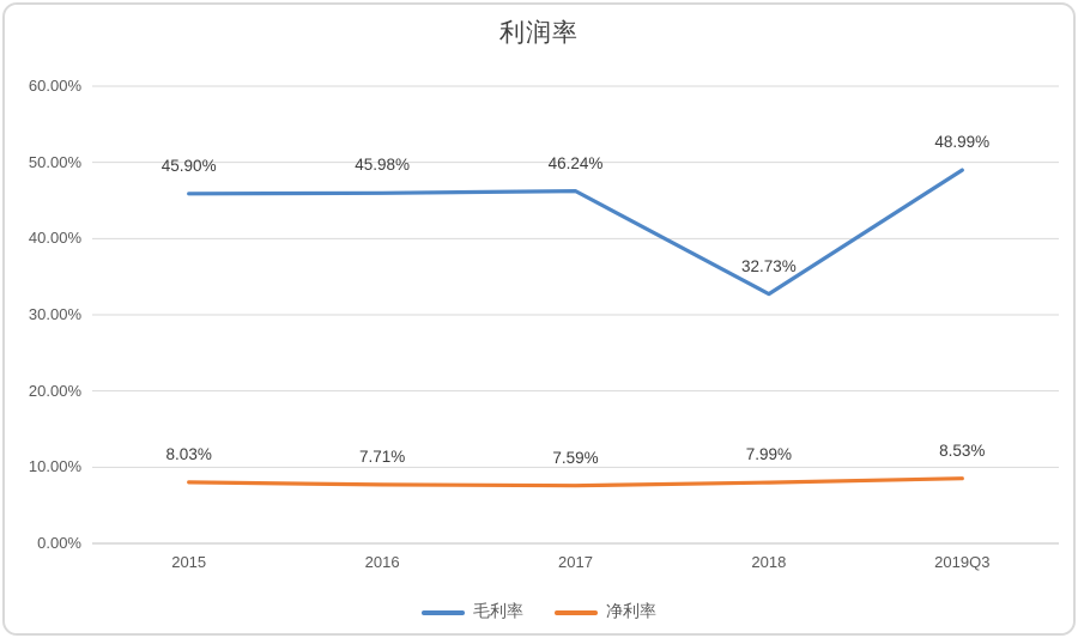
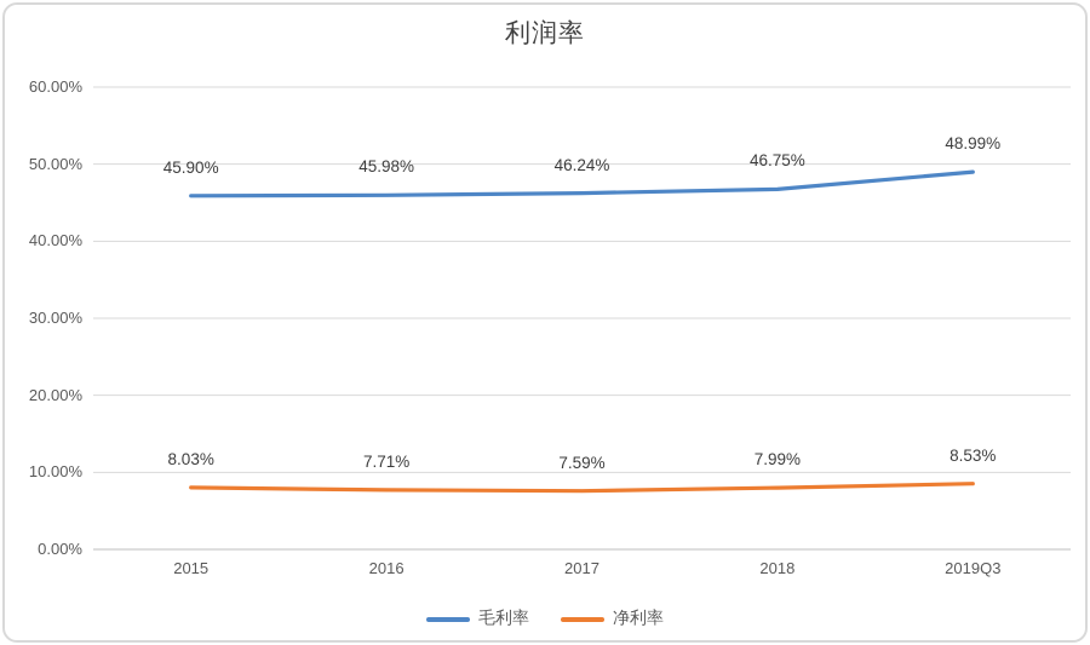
毛利率/2018: 32.73% -> 46.75%
